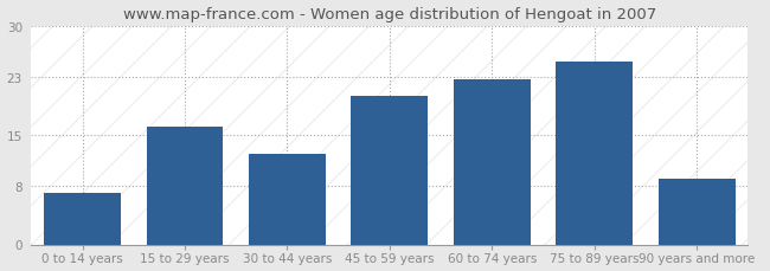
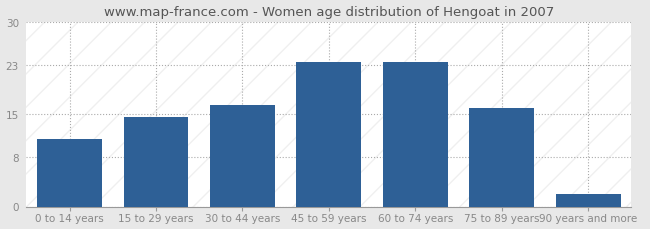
0 to 14 years: 7.0 -> 11.0
15 to 29 years: 16.2 -> 14.5
30 to 44 years: 12.4 -> 16.5
45 to 59 years: 20.4 -> 23.5
60 to 74 years: 22.6 -> 23.5
75 to 89 years: 25.0 -> 16.0
90 years and more: 9.0 -> 2.0
